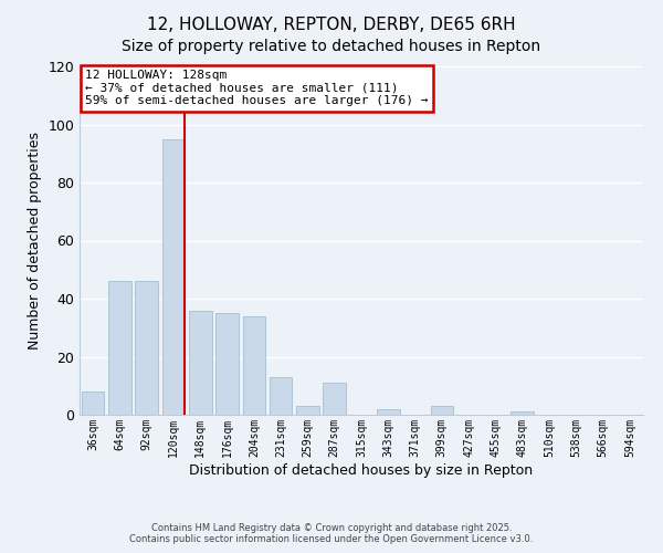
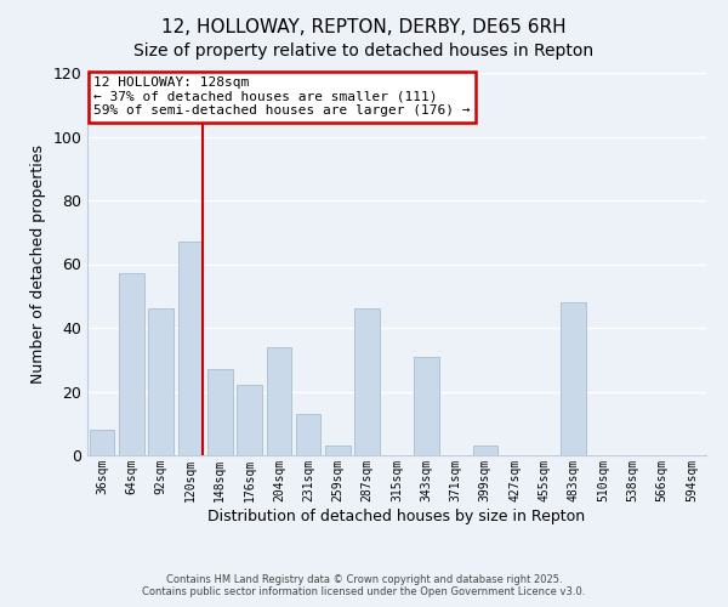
64sqm: 46 -> 57
120sqm: 95 -> 67
148sqm: 36 -> 27
176sqm: 35 -> 22
287sqm: 11 -> 46
343sqm: 2 -> 31
483sqm: 1 -> 48
